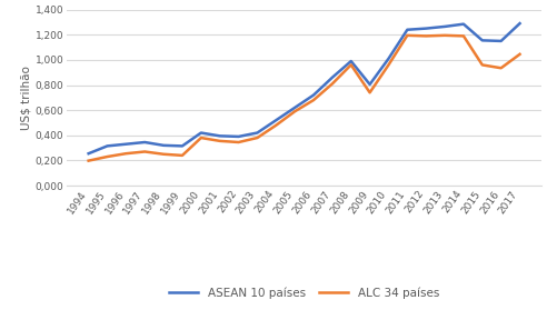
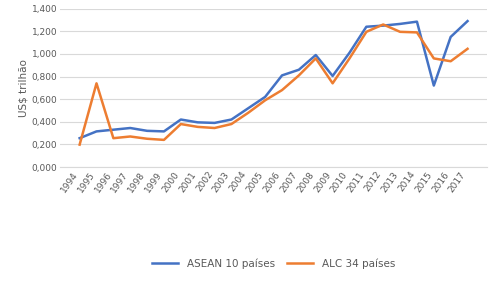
ALC 34 países/1995: 0,23 -> 0,74
ASEAN 10 países/2006: 0,72 -> 0,81
ALC 34 países/2012: 1,19 -> 1,26
ASEAN 10 países/2015: 1,16 -> 0,72
